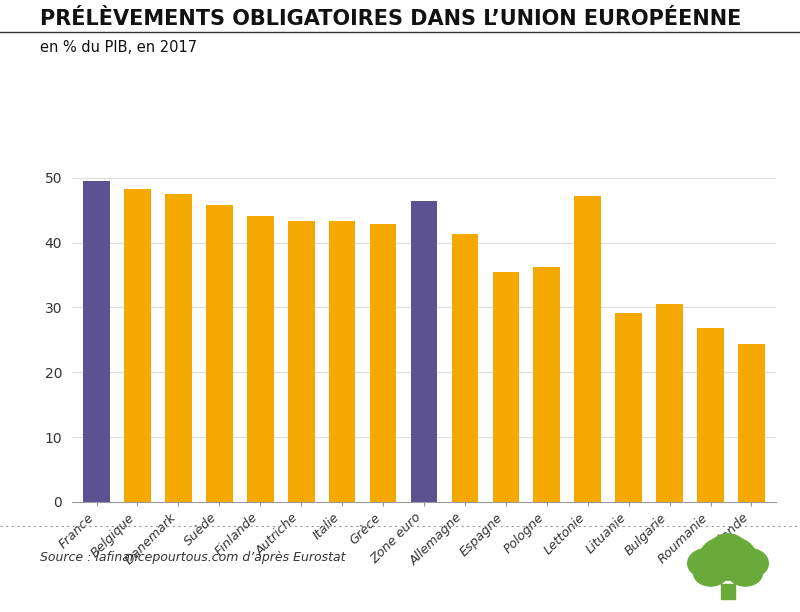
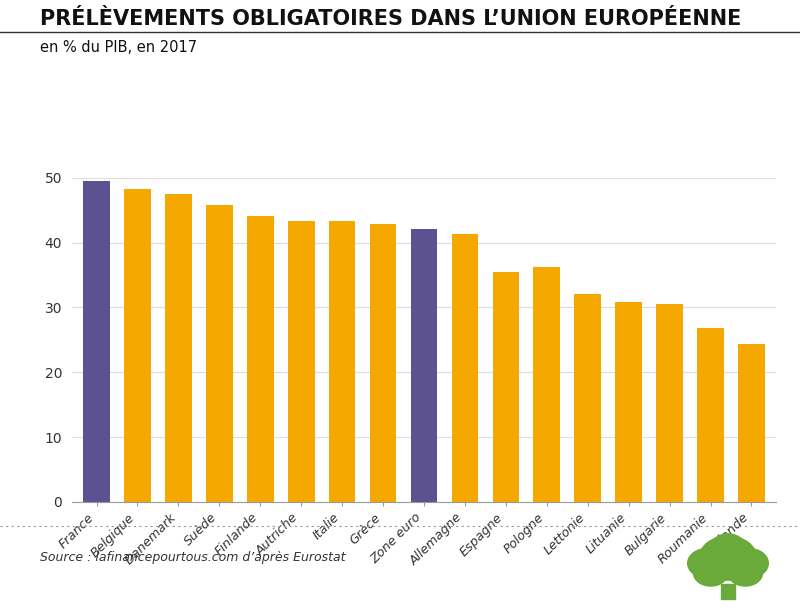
Zone euro: 46.4 -> 42.1
Lettonie: 47.2 -> 32.1
Lituanie: 29.2 -> 30.8
